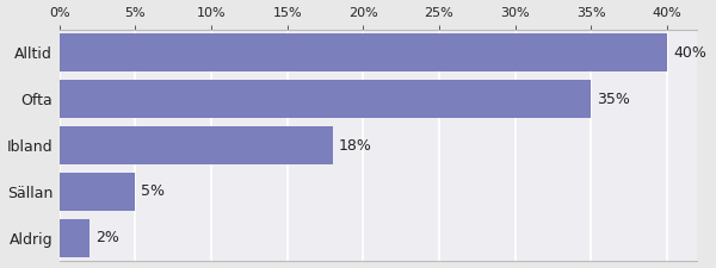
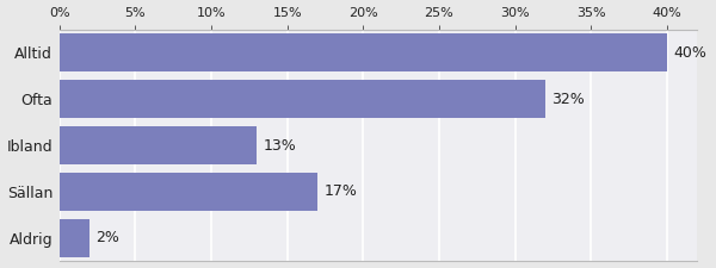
Ofta: 35% -> 32%
Ibland: 18% -> 13%
Sällan: 5% -> 17%
